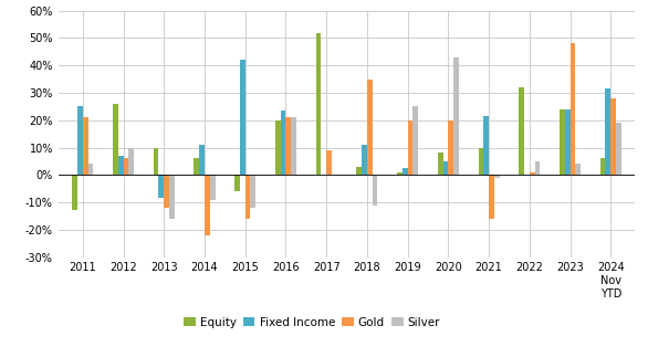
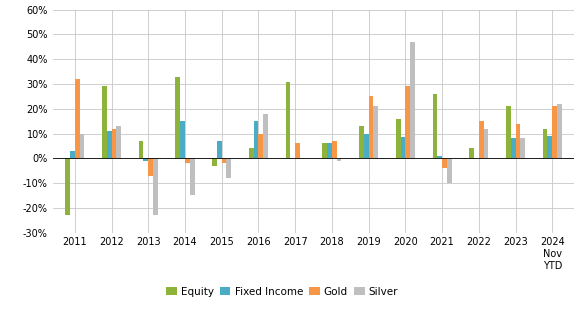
Equity/2011: -13% -> -23%
Fixed Income/2011: 25.0% -> 3.0%
Gold/2011: 21% -> 32%
Silver/2011: 4% -> 10%
Equity/2012: 26% -> 29%
Fixed Income/2012: 7.0% -> 11.0%
Gold/2012: 6% -> 12%
Silver/2012: 10% -> 13%
Equity/2013: 10% -> 7%
Fixed Income/2013: -8.5% -> -1.0%
Gold/2013: -12% -> -7%
Silver/2013: -16% -> -23%
Equity/2014: 6% -> 33%
Fixed Income/2014: 11.0% -> 15.0%
Gold/2014: -22% -> -2%
Silver/2014: -9% -> -15%
Equity/2015: -6% -> -3%
Fixed Income/2015: 42.0% -> 7.0%
Gold/2015: -16% -> -2%
Silver/2015: -12% -> -8%
Equity/2016: 20% -> 4%
Fixed Income/2016: 23.5% -> 15.0%
Gold/2016: 21% -> 10%
Silver/2016: 21% -> 18%
Equity/2017: 52% -> 31%
Gold/2017: 9% -> 6%
Equity/2018: 3% -> 6%
Fixed Income/2018: 11.0% -> 6.0%
Gold/2018: 35% -> 7%
Silver/2018: -11% -> -1%
Equity/2019: 1% -> 13%
Fixed Income/2019: 2.5% -> 10.0%
Gold/2019: 20% -> 25%
Silver/2019: 25% -> 21%
Equity/2020: 8% -> 16%
Fixed Income/2020: 5.0% -> 8.5%
Gold/2020: 20% -> 29%
Silver/2020: 43% -> 47%
Equity/2021: 10% -> 26%
Fixed Income/2021: 21.5% -> 1.0%
Gold/2021: -16% -> -4%
Silver/2021: -1% -> -10%
Equity/2022: 32% -> 4%
Gold/2022: 1% -> 15%
Silver/2022: 5% -> 12%
Equity/2023: 24% -> 21%
Fixed Income/2023: 24.0% -> 8.0%
Gold/2023: 48% -> 14%
Silver/2023: 4% -> 8%
Equity/2024 Nov YTD: 6% -> 12%
Fixed Income/2024 Nov YTD: 31.5% -> 9.0%
Gold/2024 Nov YTD: 28% -> 21%
Silver/2024 Nov YTD: 19% -> 22%
